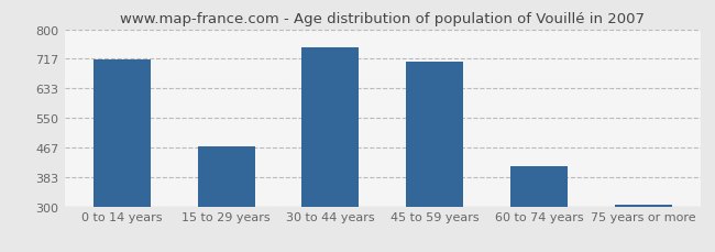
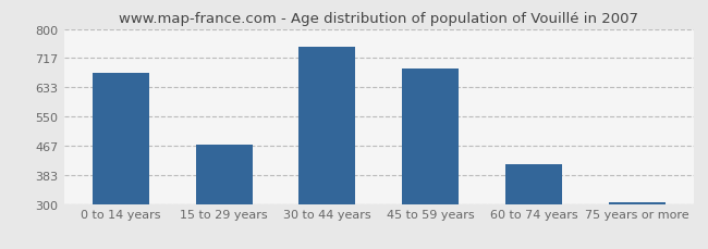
0 to 14 years: 715 -> 675
45 to 59 years: 710 -> 688
